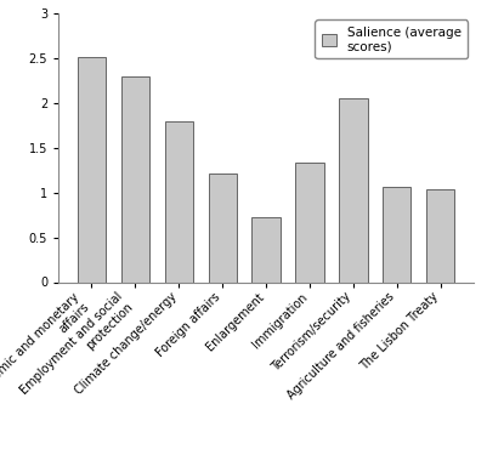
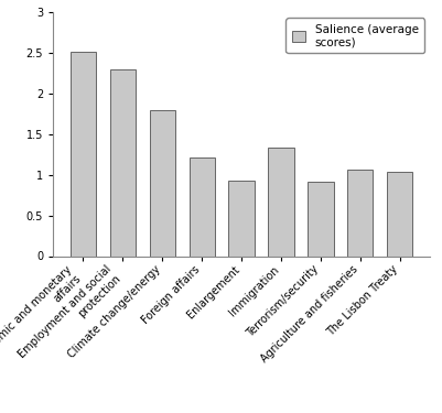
Enlargement: 0.72 -> 0.93
Terrorism/security: 2.06 -> 0.91
